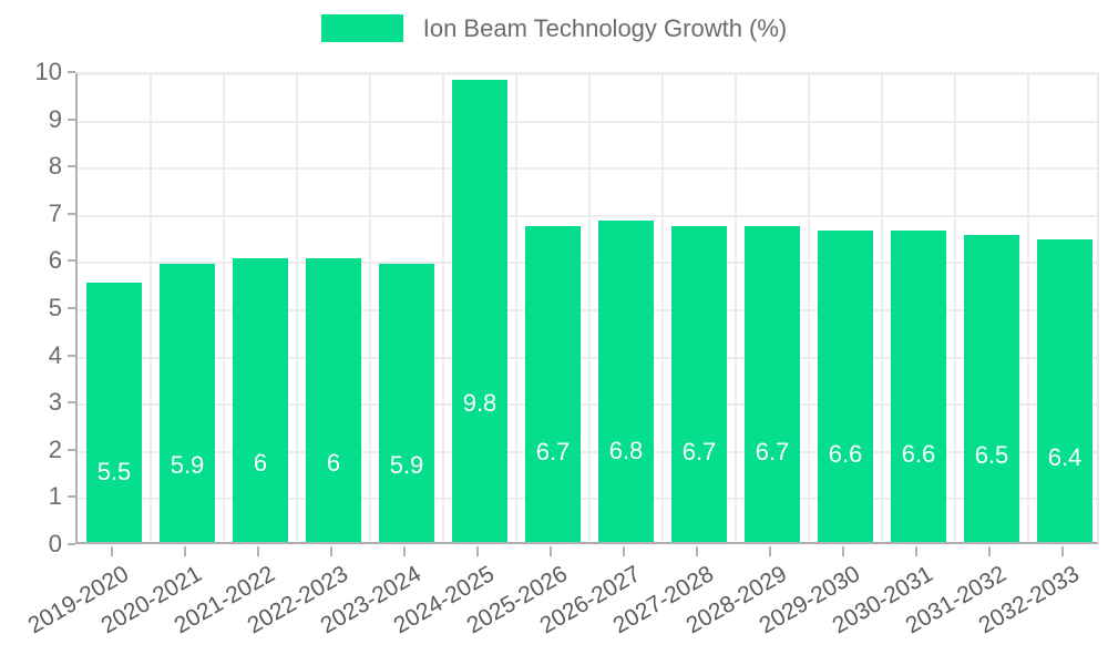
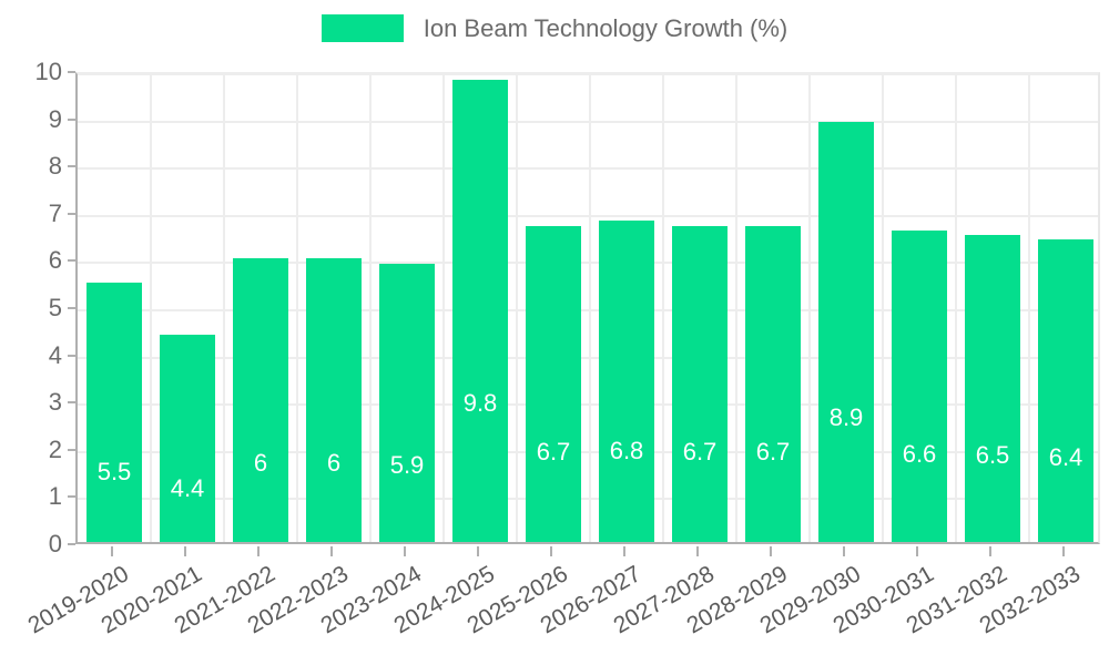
2020-2021: 5.9 -> 4.4
2029-2030: 6.6 -> 8.9
